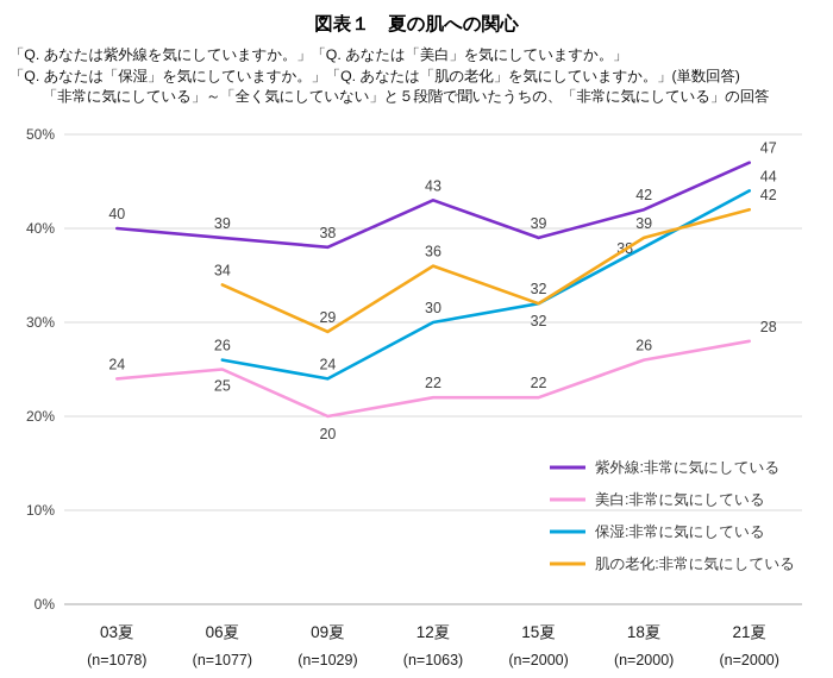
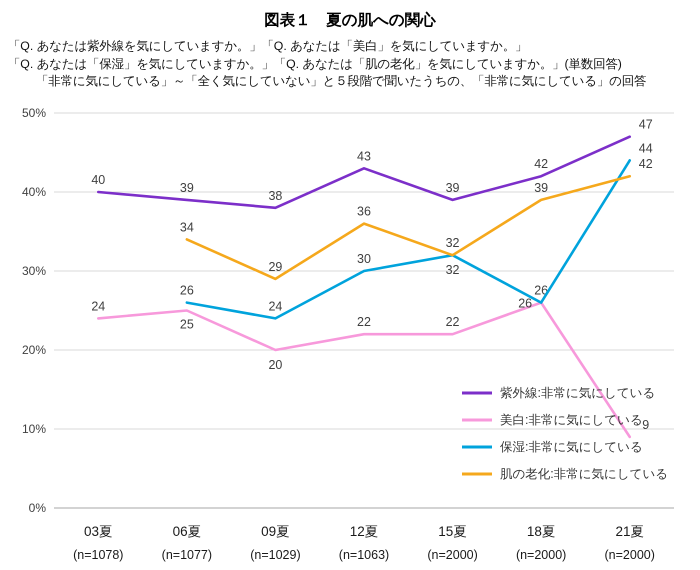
保湿:非常に気にしている/18夏: 38 -> 26
美白:非常に気にしている/21夏: 28 -> 9
